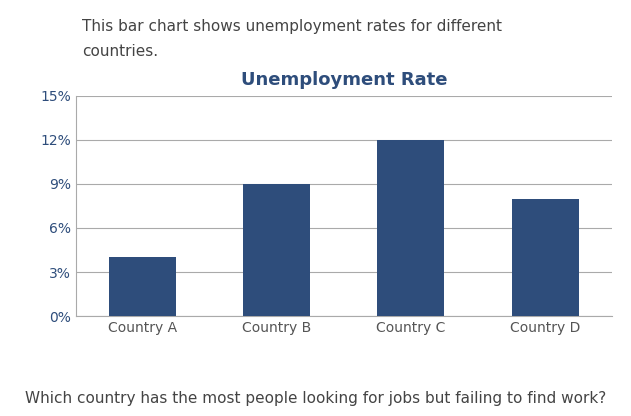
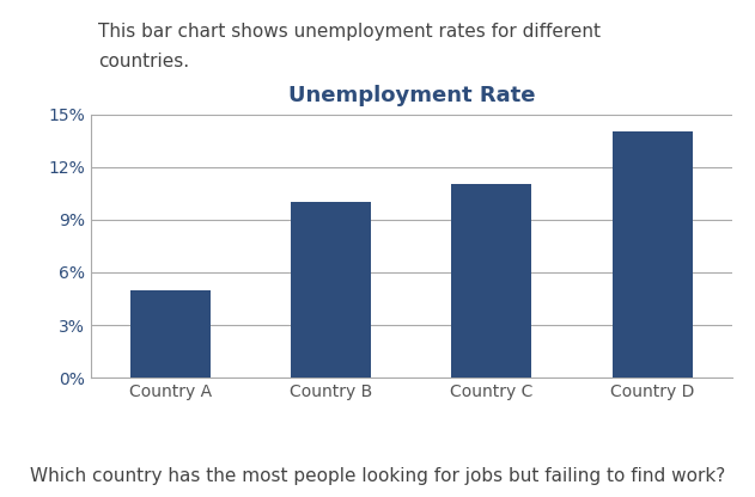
Country A: 4% -> 5%
Country B: 9% -> 10%
Country C: 12% -> 11%
Country D: 8% -> 14%
